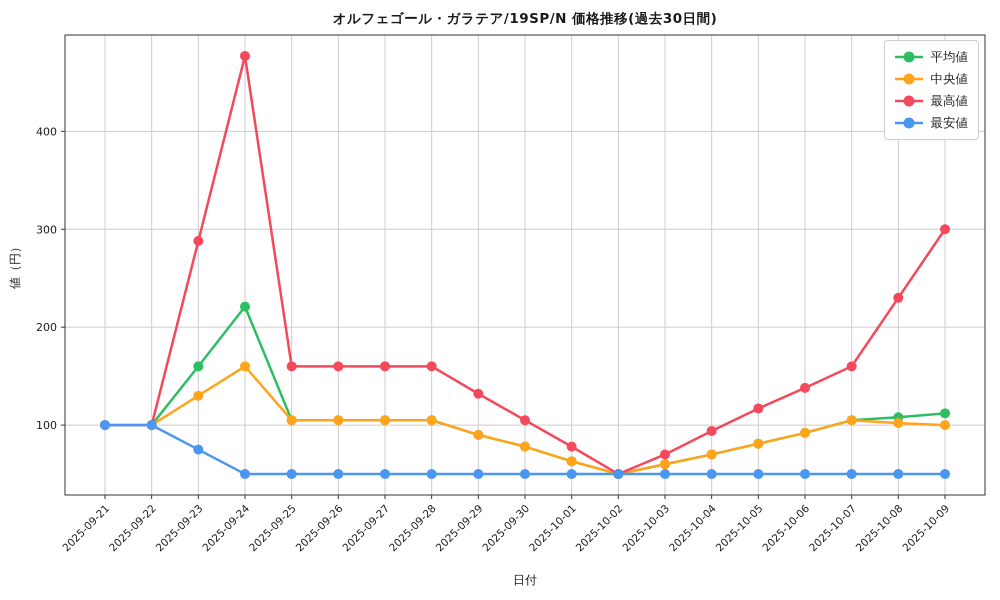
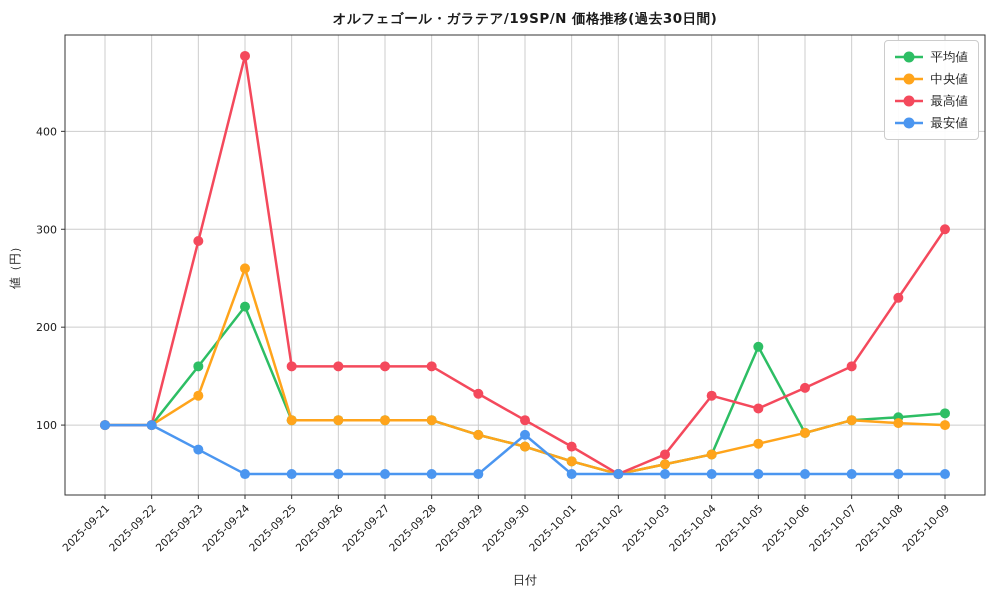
中央値/2025-09-24: 160 -> 260
最安値/2025-09-30: 50 -> 90
最高値/2025-10-04: 90 -> 130
平均値/2025-10-05: 80 -> 180
